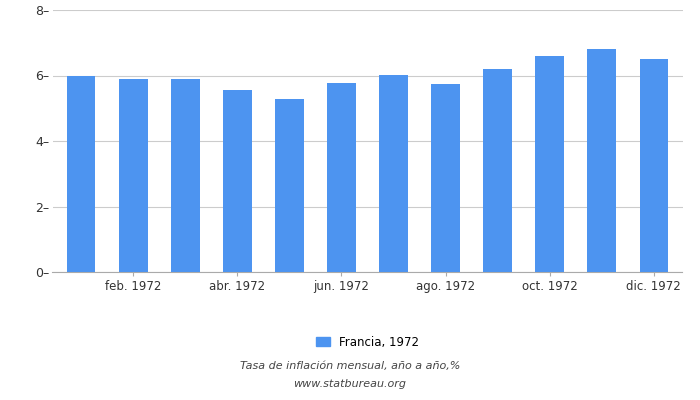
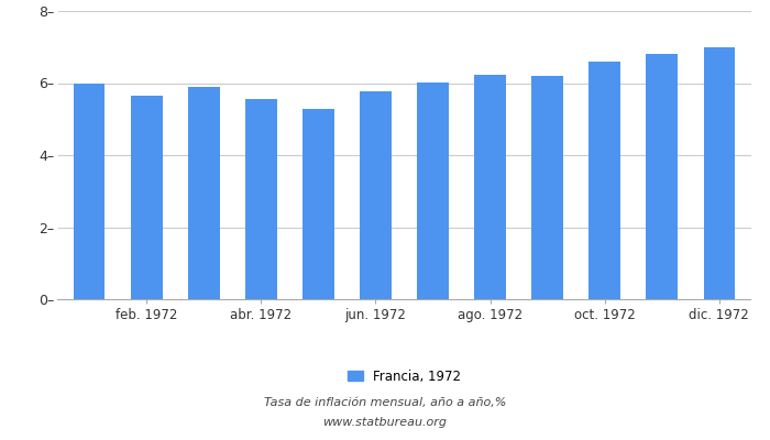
feb. 1972: 5.90– -> 5.65–
ago. 1972: 5.75– -> 6.22–
dic. 1972: 6.50– -> 7.00–
